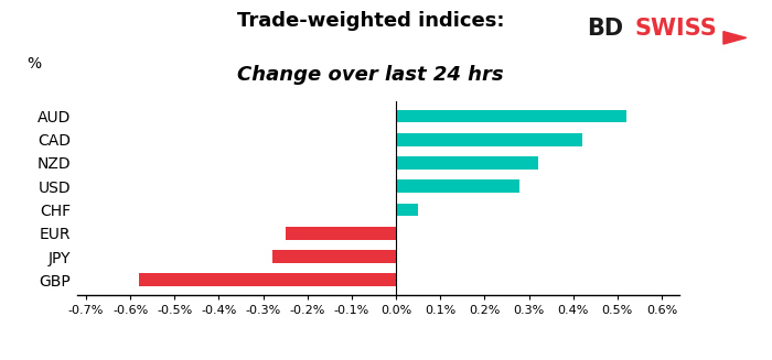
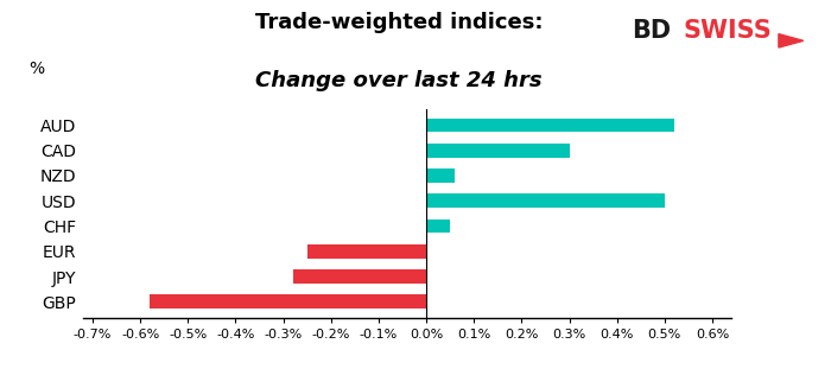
CAD: 0.42% -> 0.30%
NZD: 0.32% -> 0.06%
USD: 0.28% -> 0.50%
